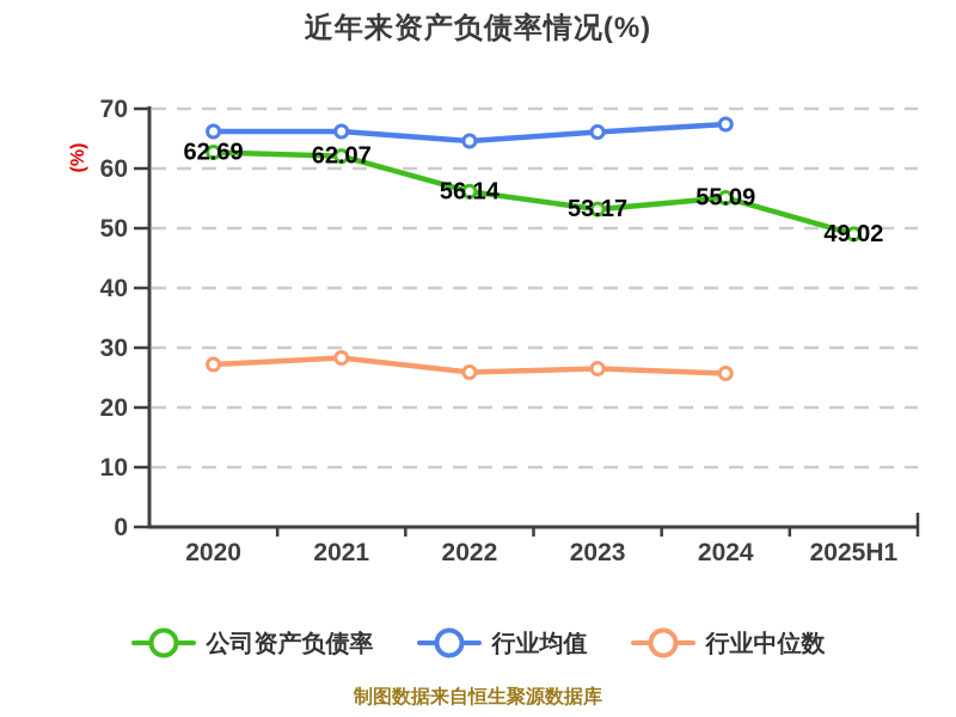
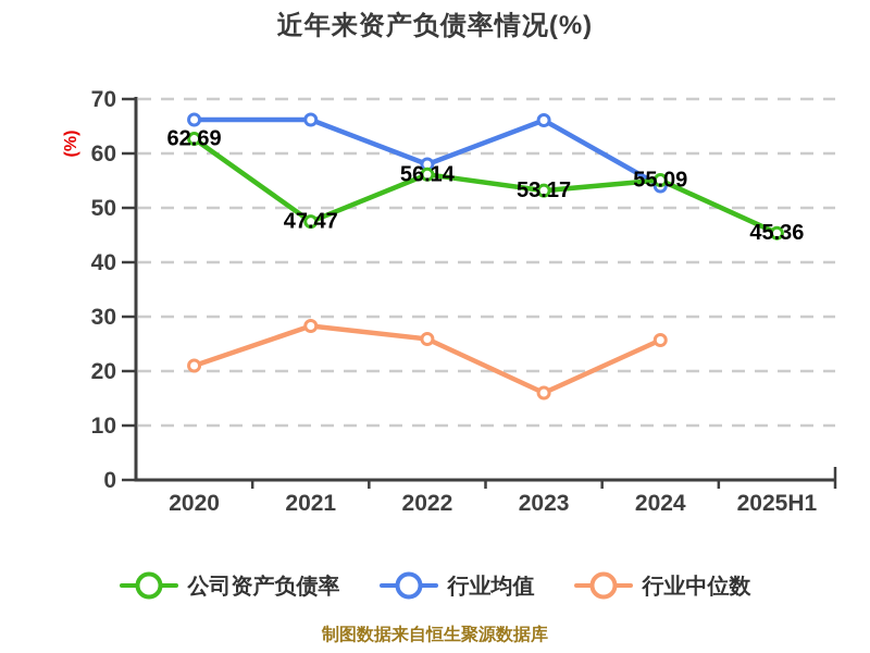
行业中位数/2020: 27 -> 21
公司资产负债率/2021: 62.07 -> 47.47
行业均值/2022: 65 -> 58
行业中位数/2023: 26 -> 16
行业均值/2024: 67 -> 54
公司资产负债率/2025H1: 49.02 -> 45.36
